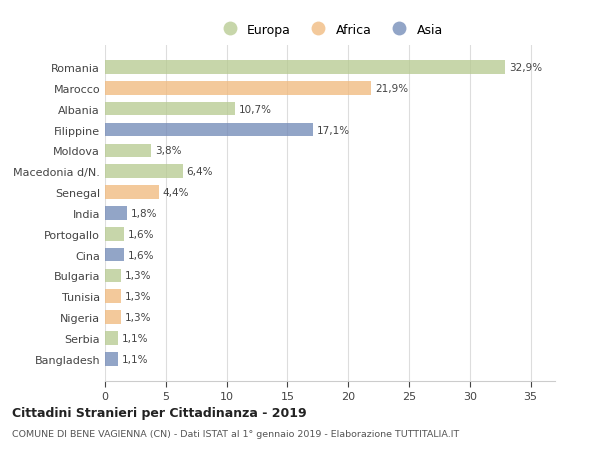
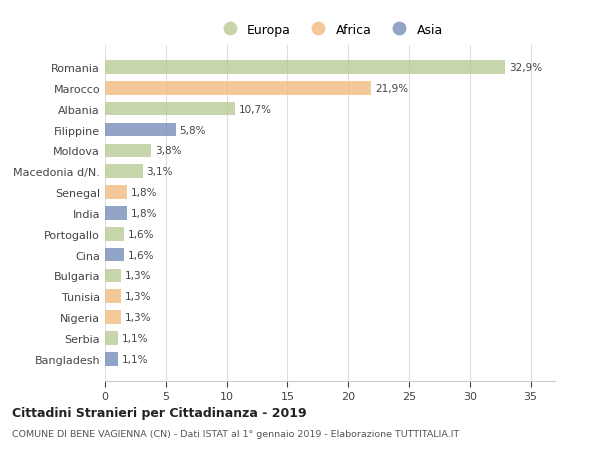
Filippine: 17,1% -> 5,8%
Macedonia d/N.: 6,4% -> 3,1%
Senegal: 4,4% -> 1,8%
